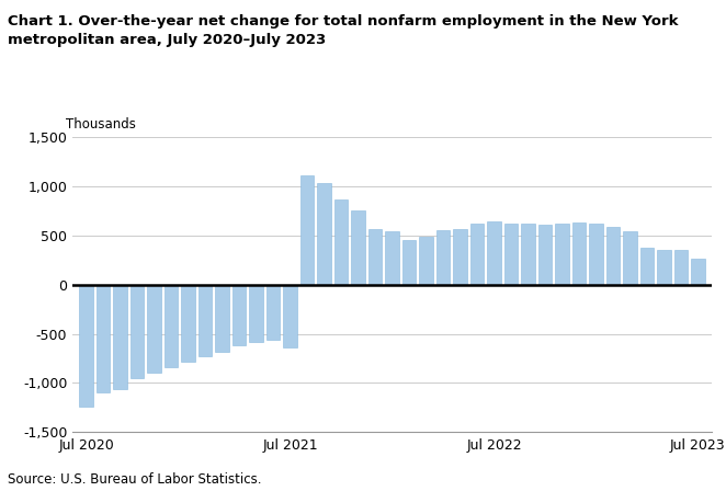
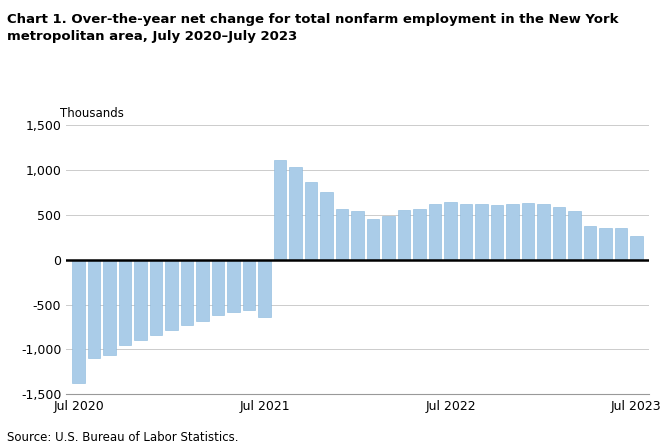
Jul 2020: -1,240 -> -1,380
